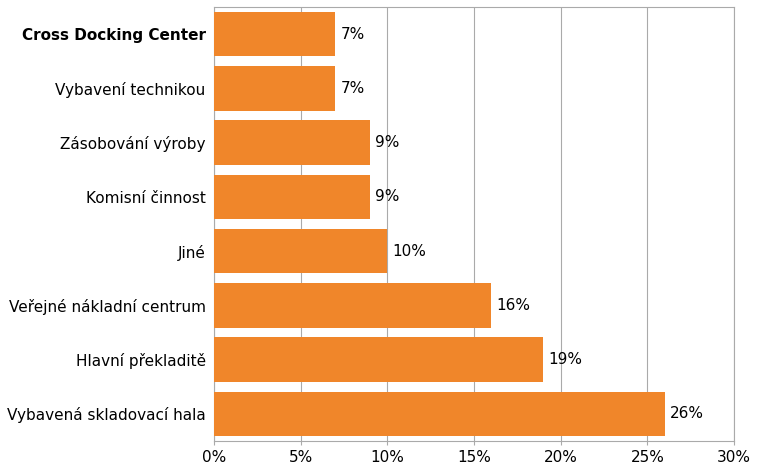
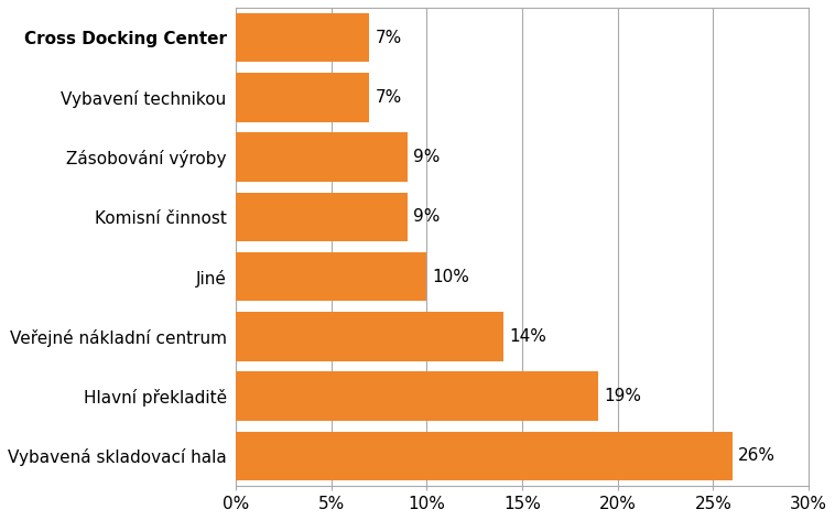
Veřejné nákladní centrum: 16% -> 14%
